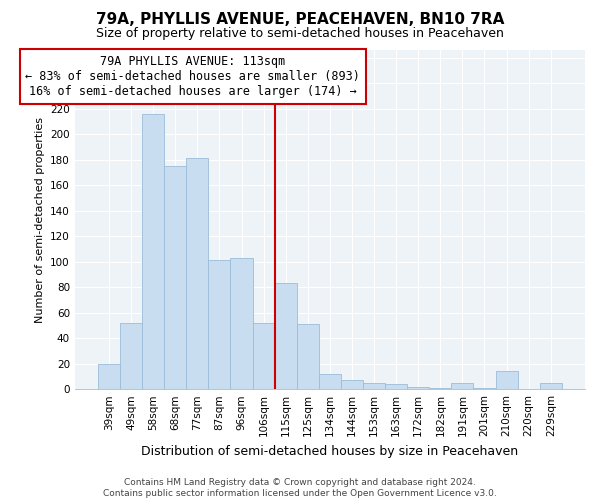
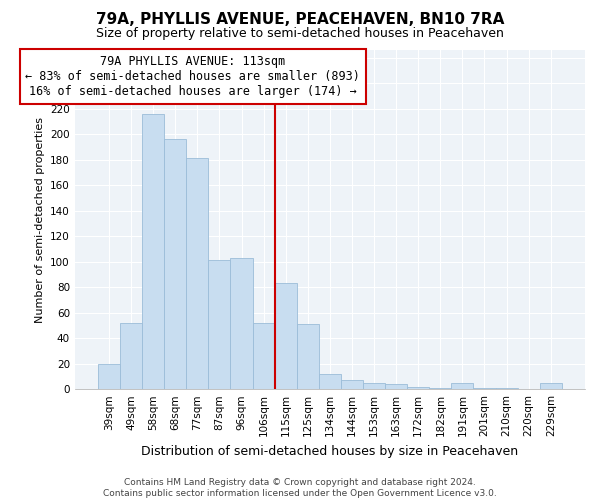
68sqm: 175 -> 196
210sqm: 14 -> 1
